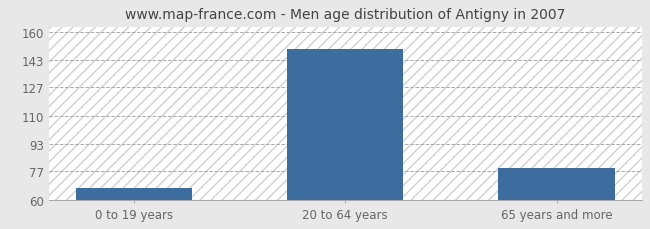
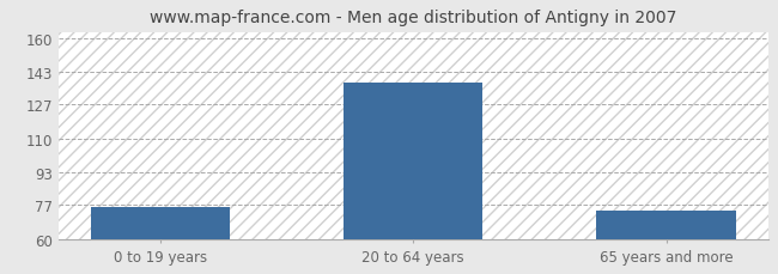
0 to 19 years: 67 -> 76
20 to 64 years: 150 -> 138
65 years and more: 79 -> 74
